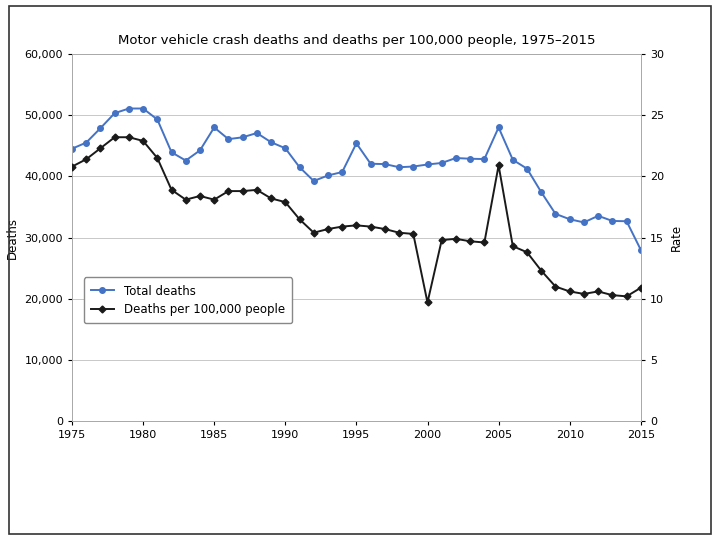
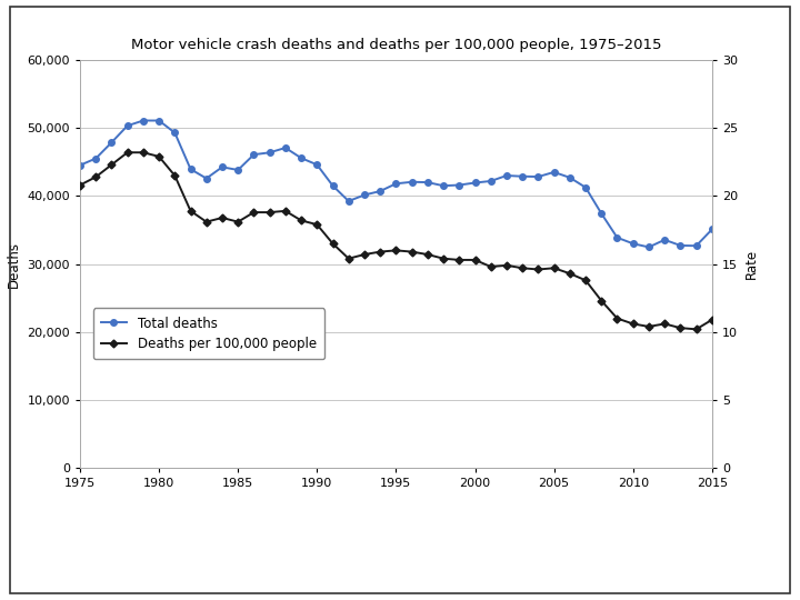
Total deaths/1985: 48,000 -> 43,800
Total deaths/1995: 45,400 -> 41,800
Deaths per 100,000 people/2000: 9.7 -> 15.3
Total deaths/2005: 48,000 -> 43,500
Deaths per 100,000 people/2005: 20.9 -> 14.7
Total deaths/2015: 28,000 -> 35,100
